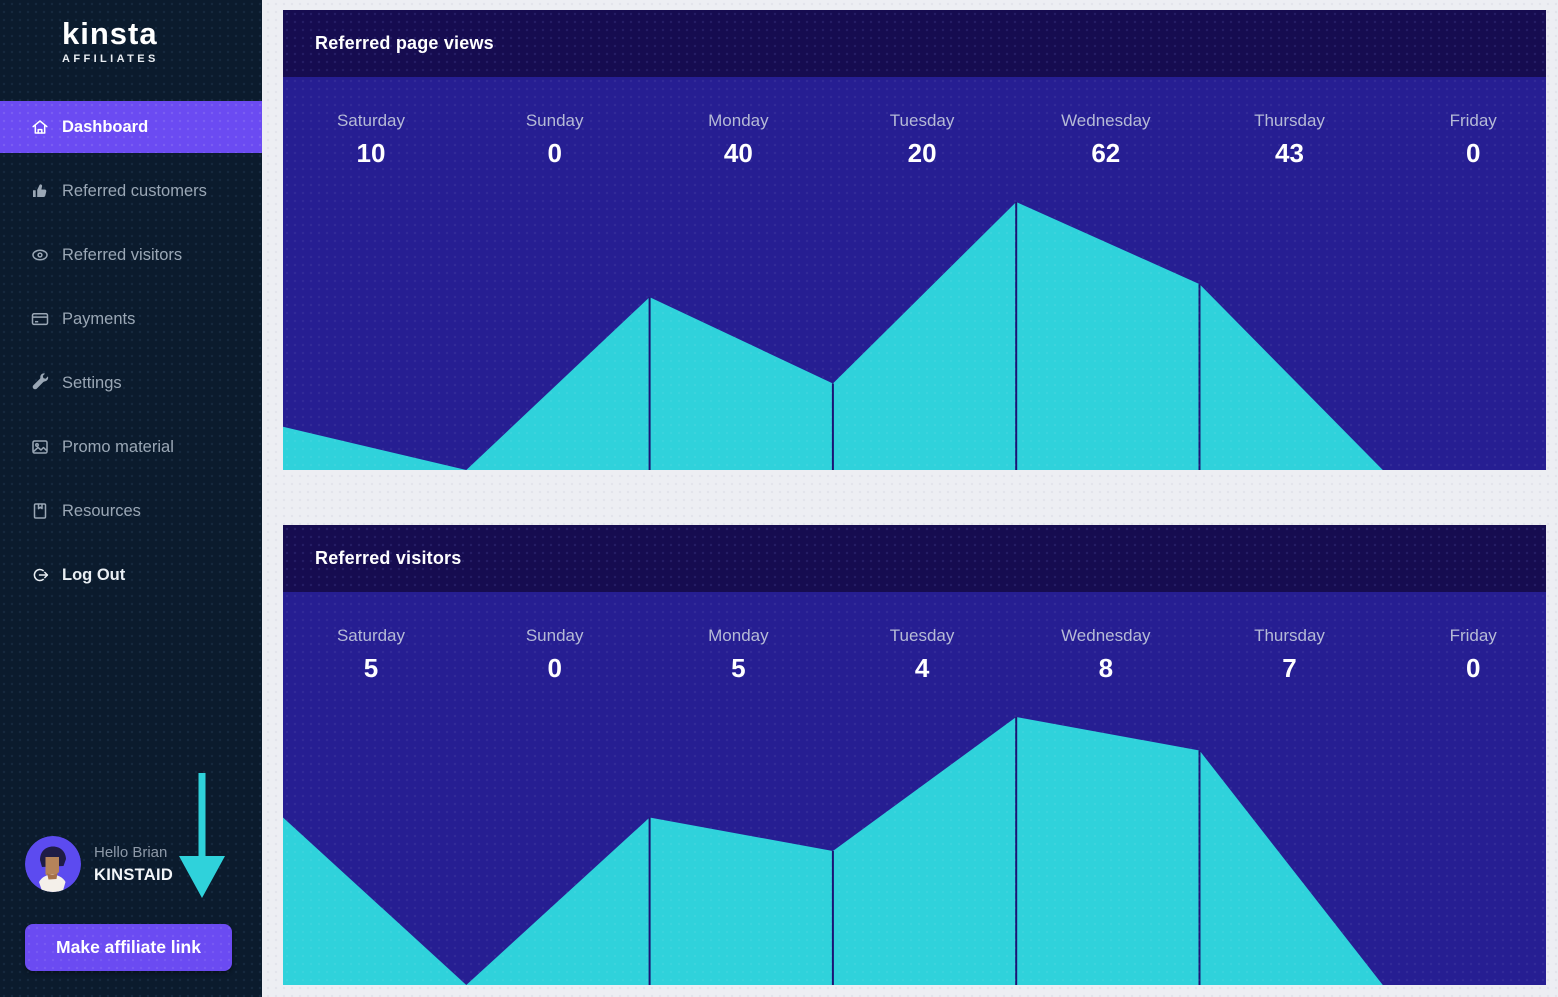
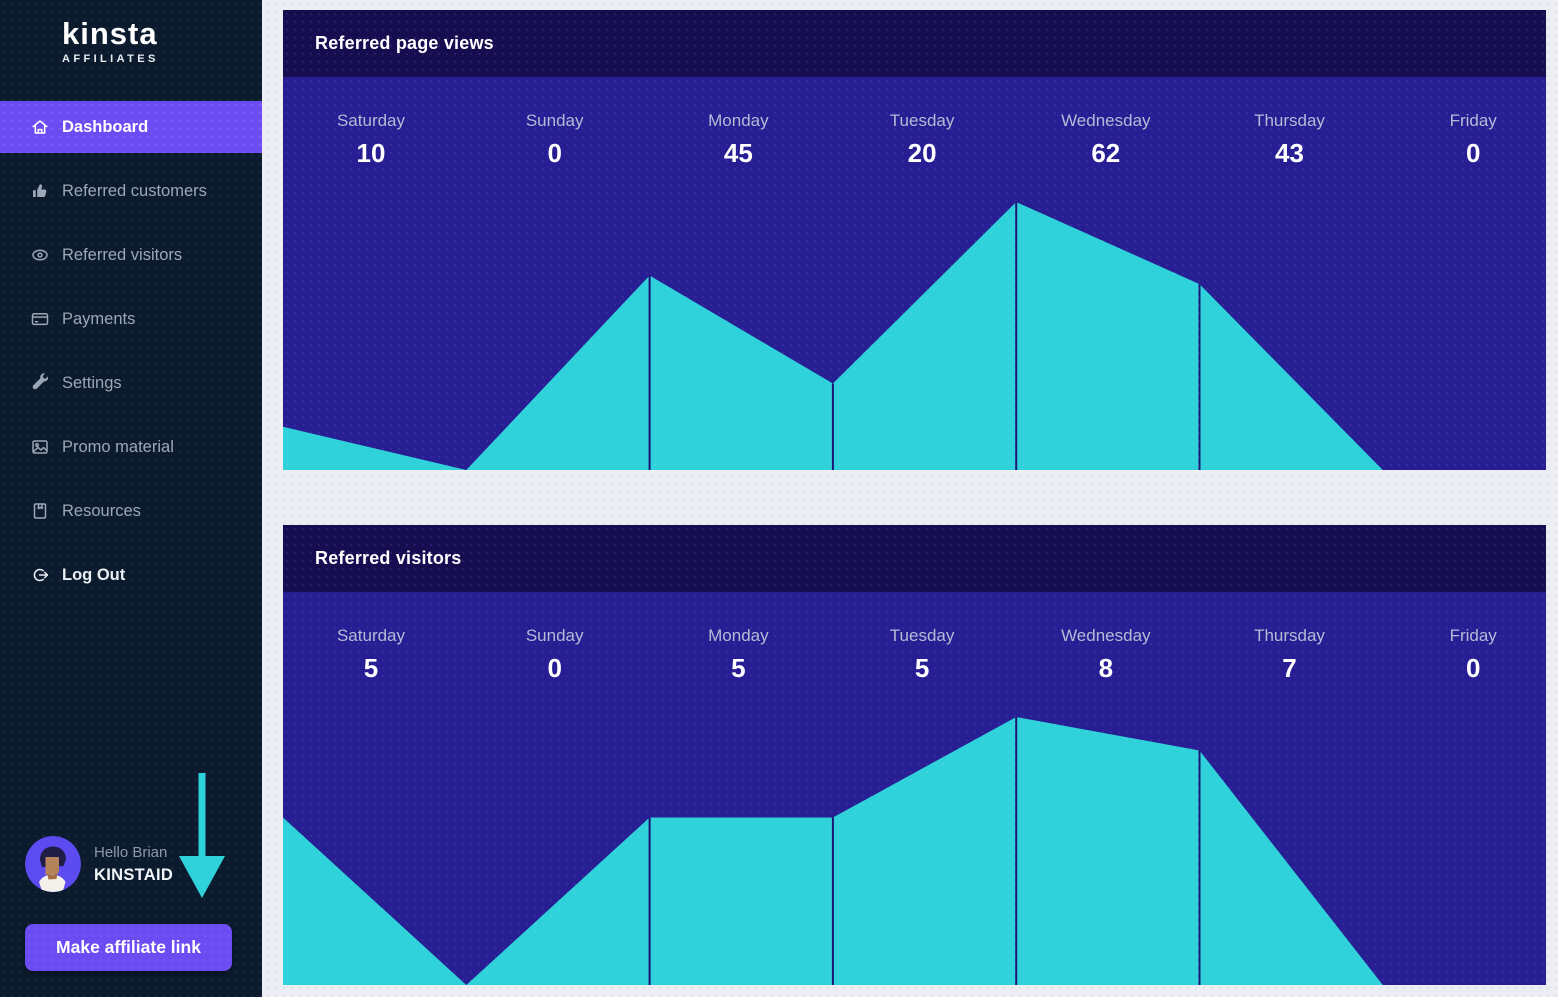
Referred page views/Monday: 40 -> 45
Referred visitors/Tuesday: 4 -> 5
